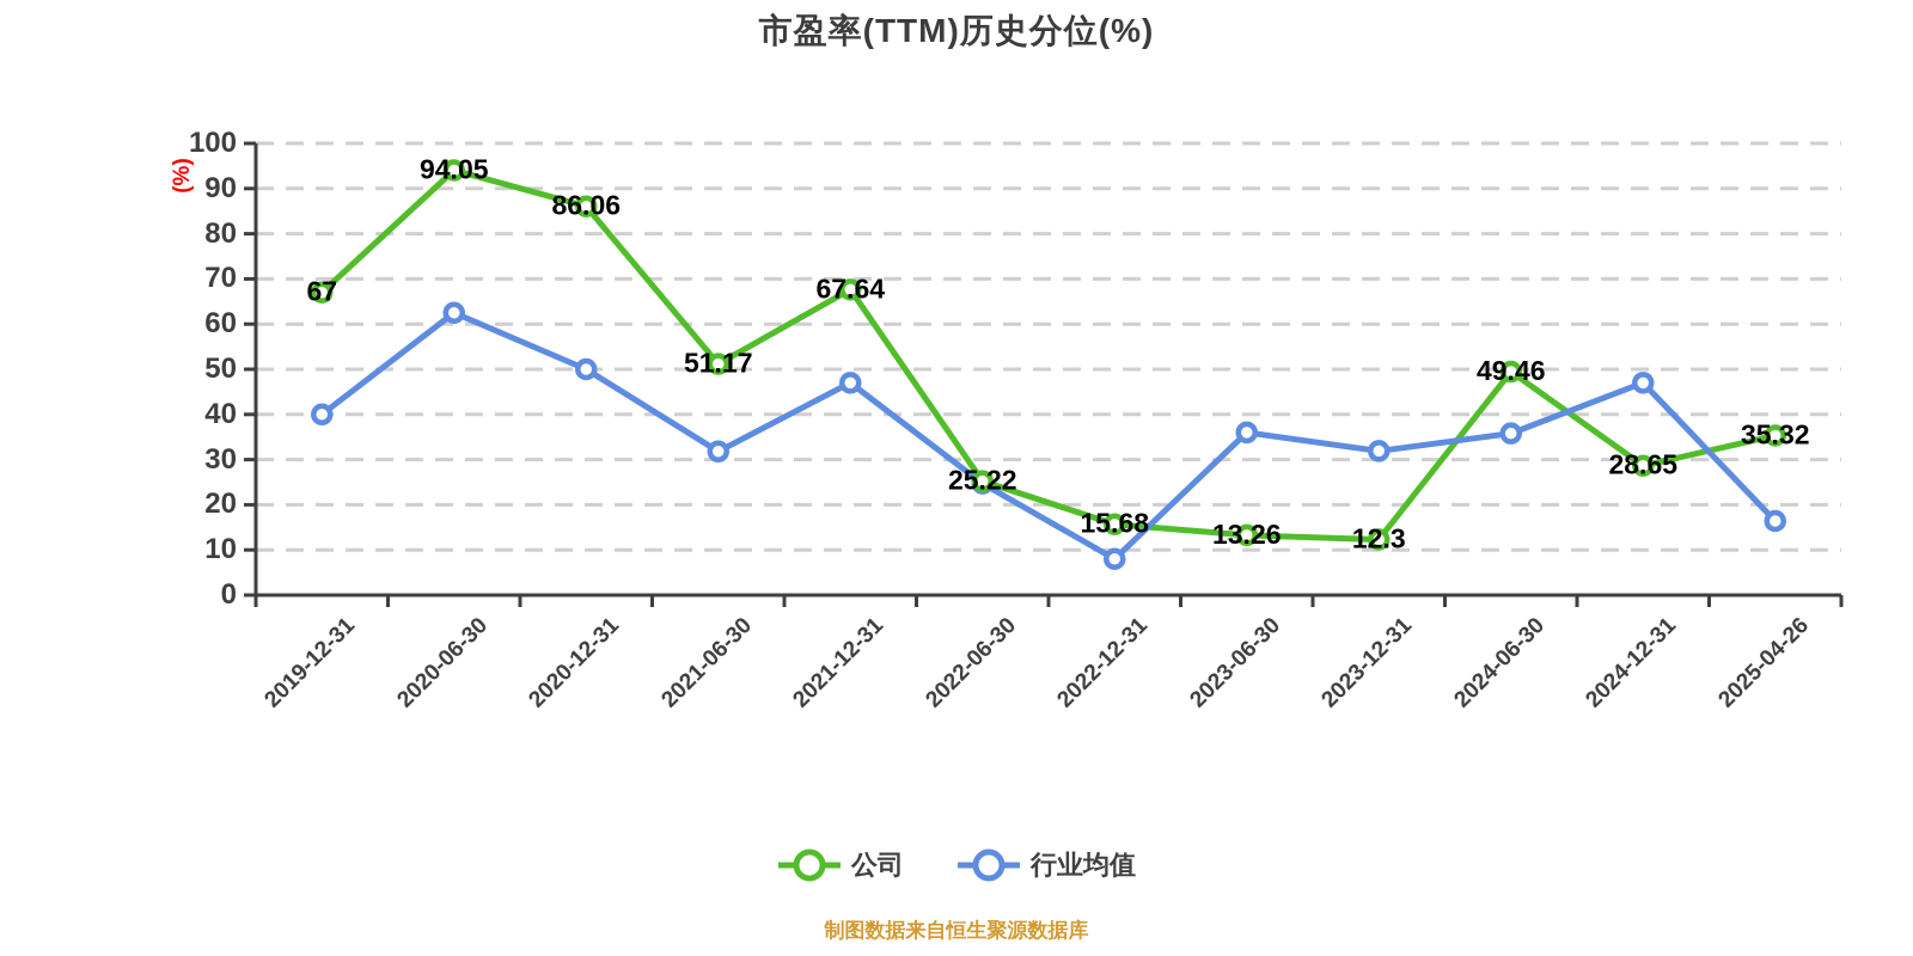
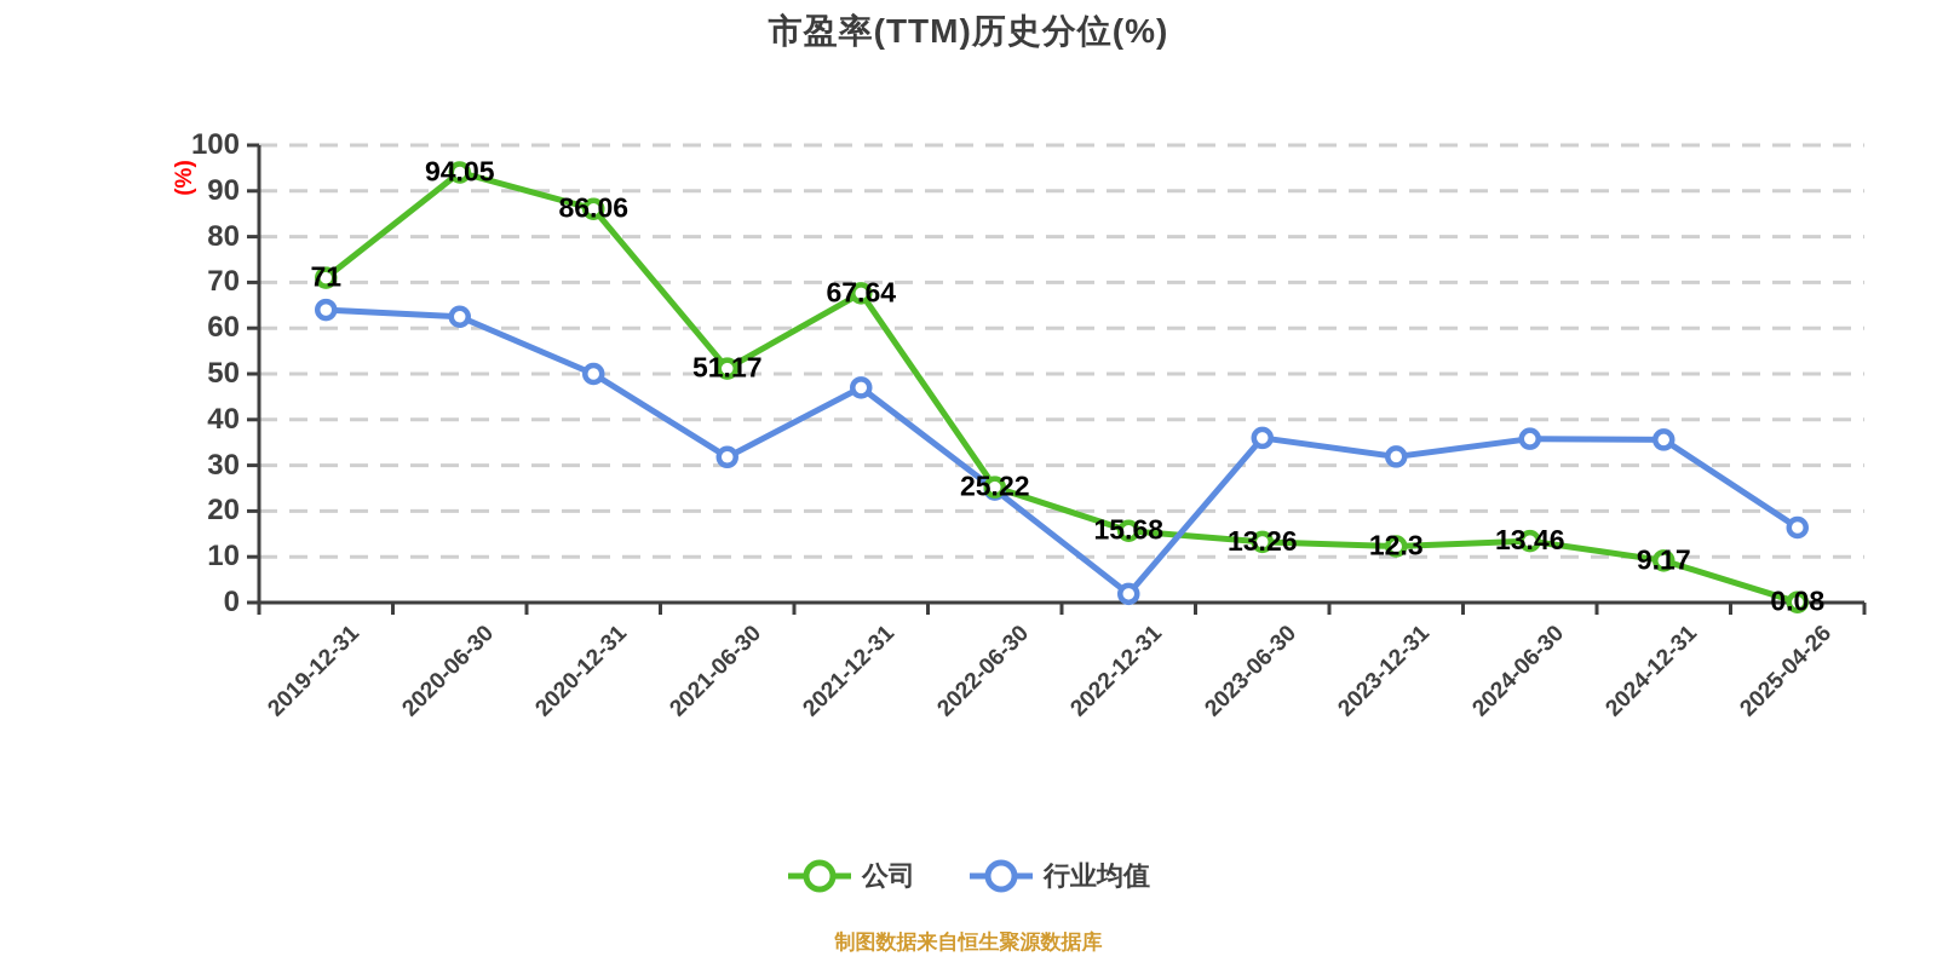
公司/2019-12-31: 67 -> 71
行业均值/2019-12-31: 40 -> 64
行业均值/2022-12-31: 8 -> 2
公司/2024-06-30: 49.46 -> 13.46
公司/2024-12-31: 28.65 -> 9.17
行业均值/2024-12-31: 47 -> 36
公司/2025-04-26: 35.32 -> 0.08
